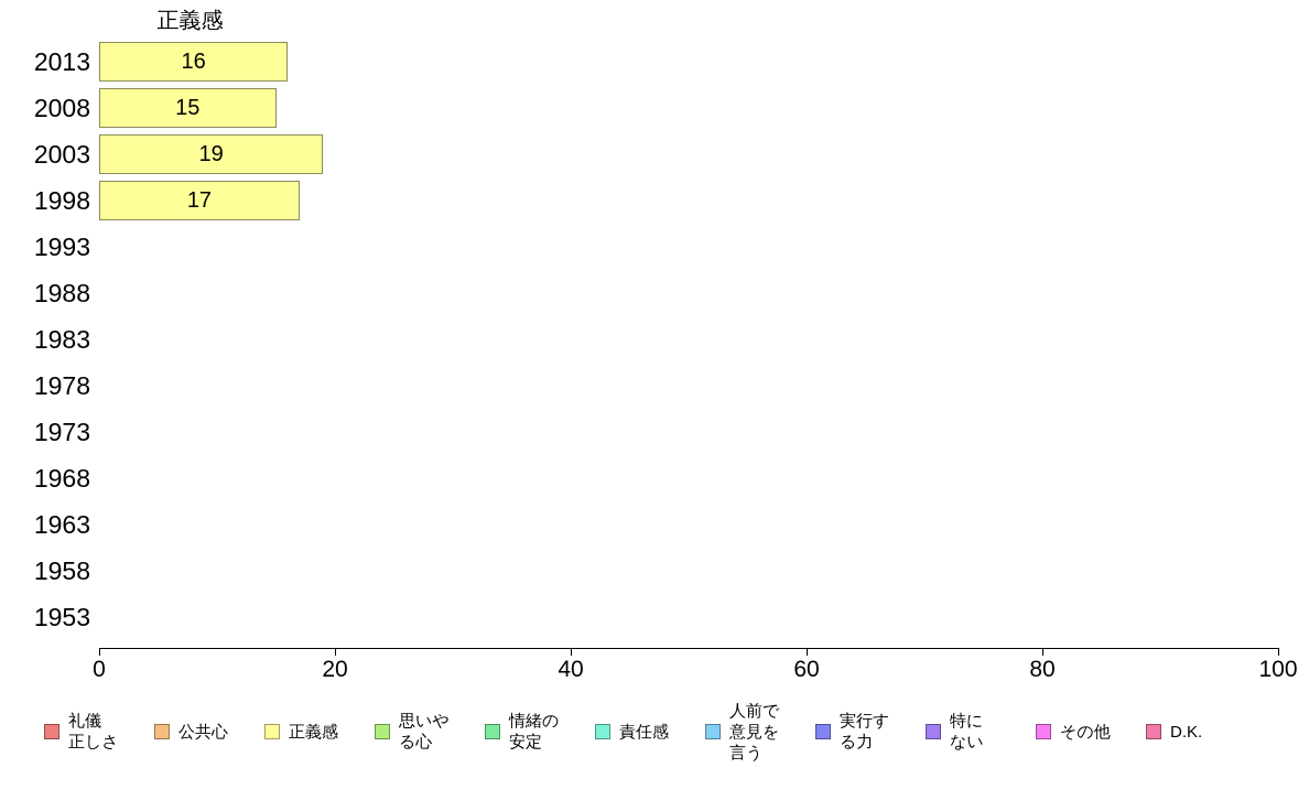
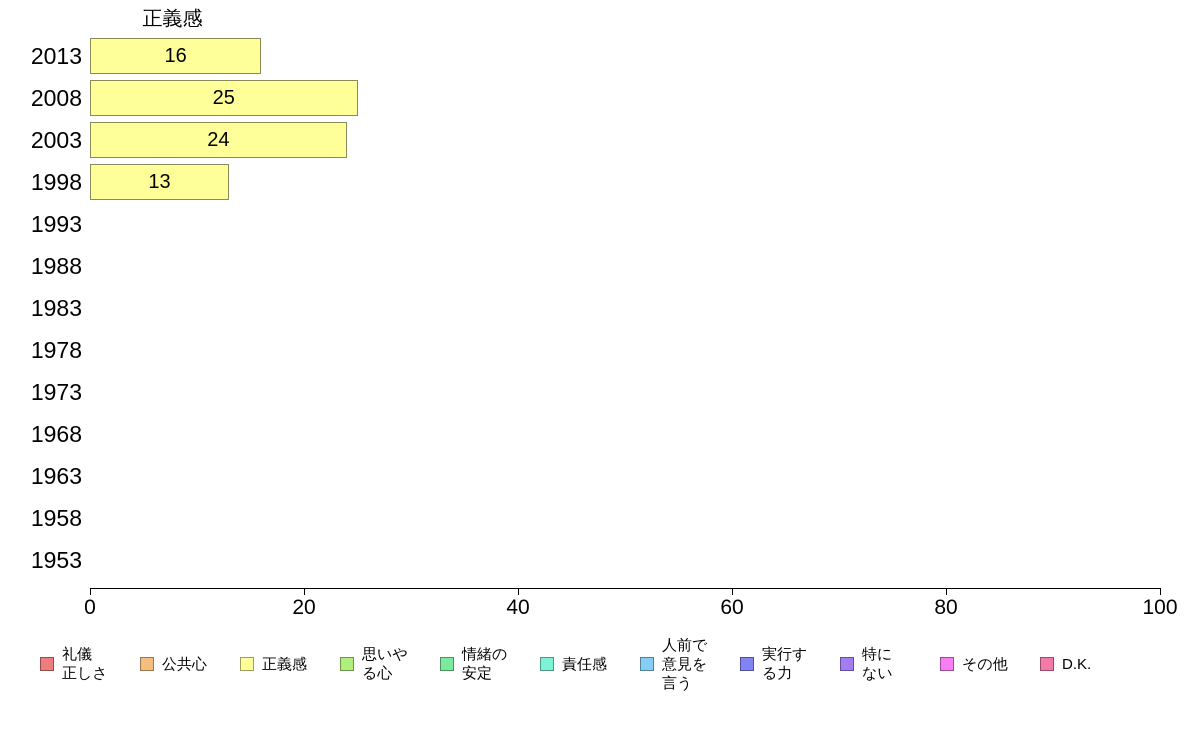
2008: 15 -> 25
2003: 19 -> 24
1998: 17 -> 13
